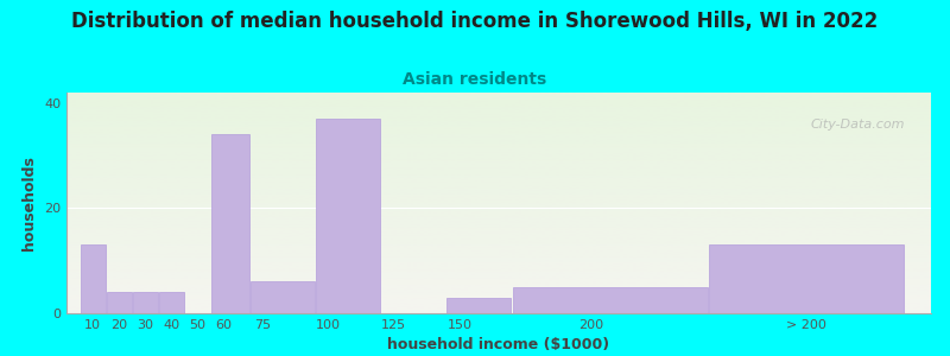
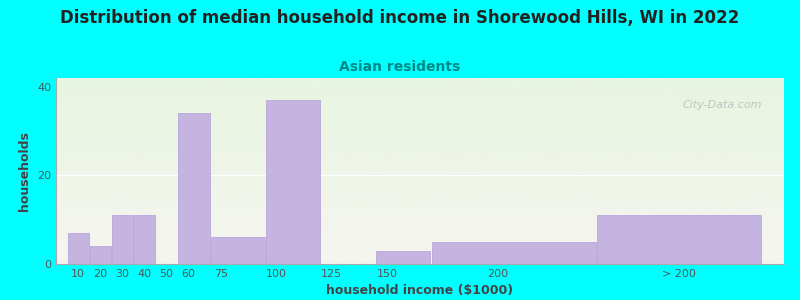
10: 13 -> 7
30: 4 -> 11
40: 4 -> 11
> 200: 13 -> 11
